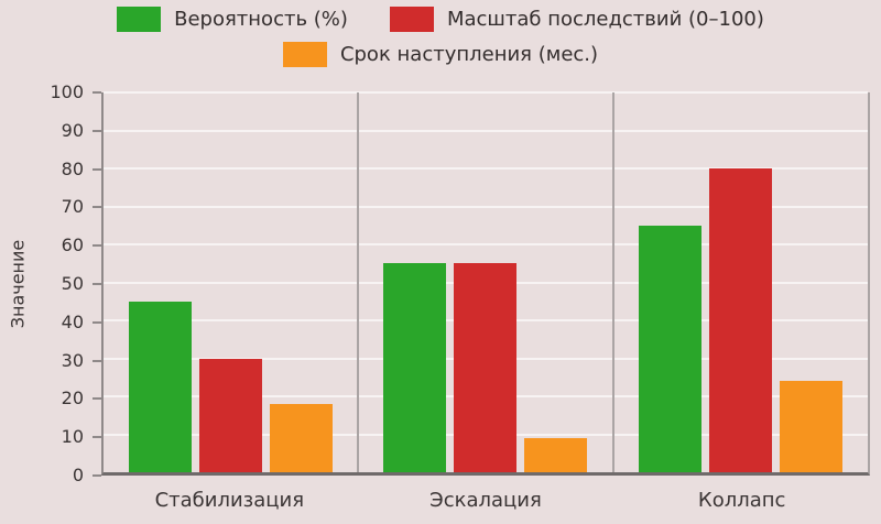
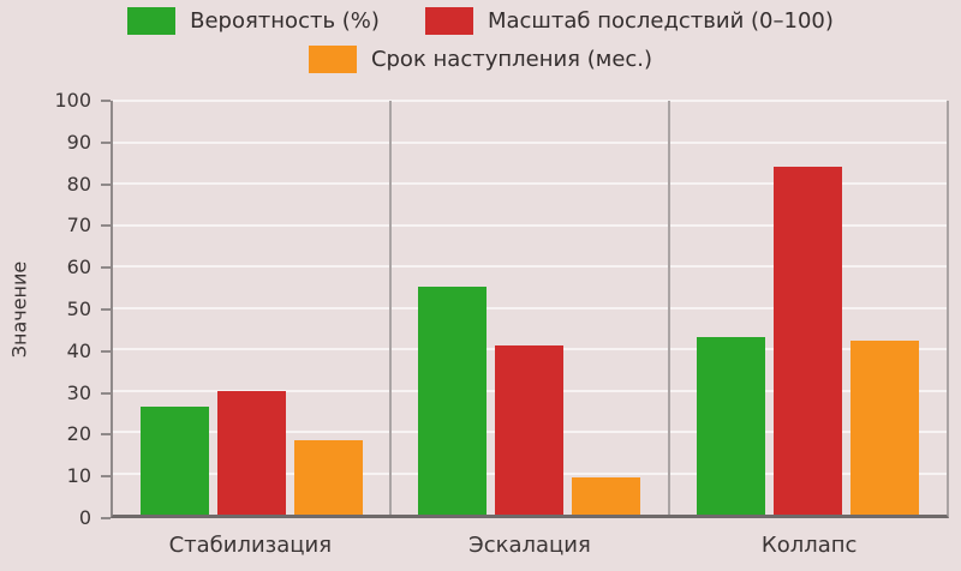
Вероятность (%)/Стабилизация: 45 -> 26
Масштаб последствий (0–100)/Эскалация: 55 -> 41
Вероятность (%)/Коллапс: 65 -> 43
Масштаб последствий (0–100)/Коллапс: 80 -> 84
Срок наступления (мес.)/Коллапс: 24 -> 42
